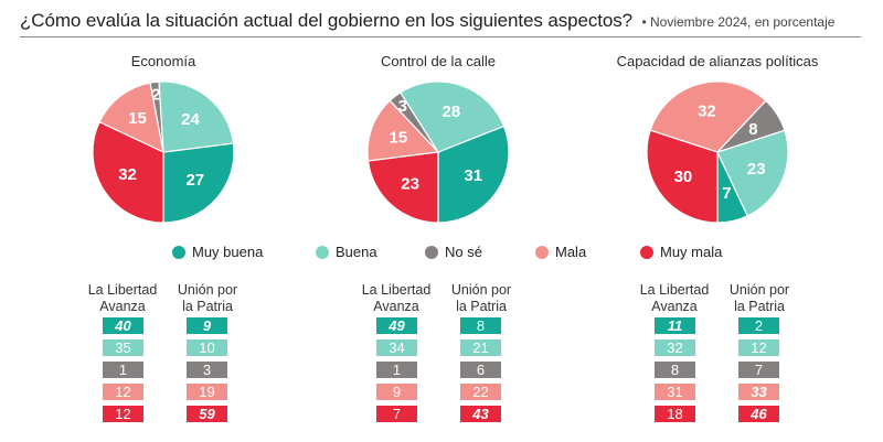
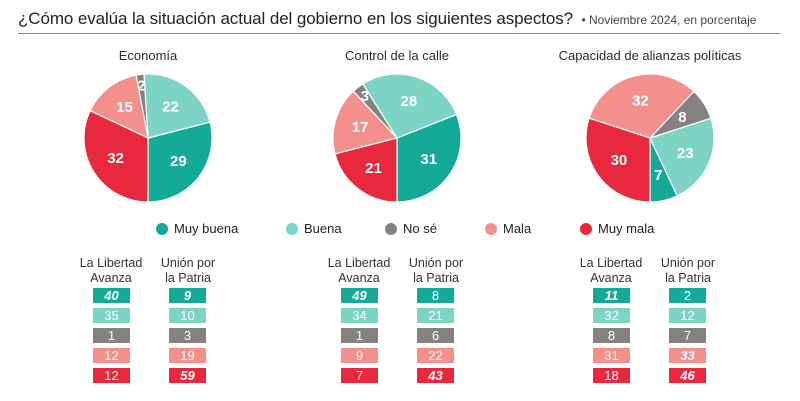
Economía/Muy buena: 27 -> 29
Economía/Buena: 24 -> 22
Control de la calle/Mala: 15 -> 17
Control de la calle/Muy mala: 23 -> 21
